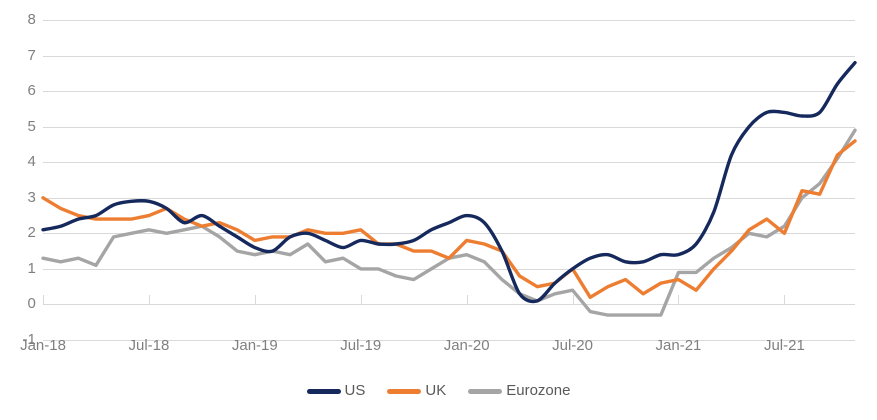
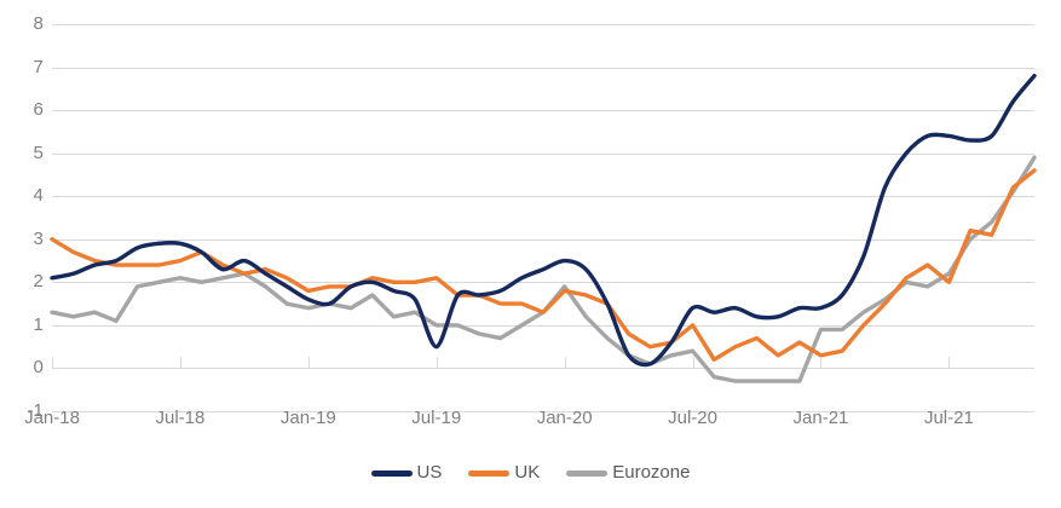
US/Jul-19: 1.8 -> 0.5
Eurozone/Jan-20: 1.4 -> 1.9
US/Jul-20: 1.0 -> 1.4
UK/Jan-21: 0.7 -> 0.3
